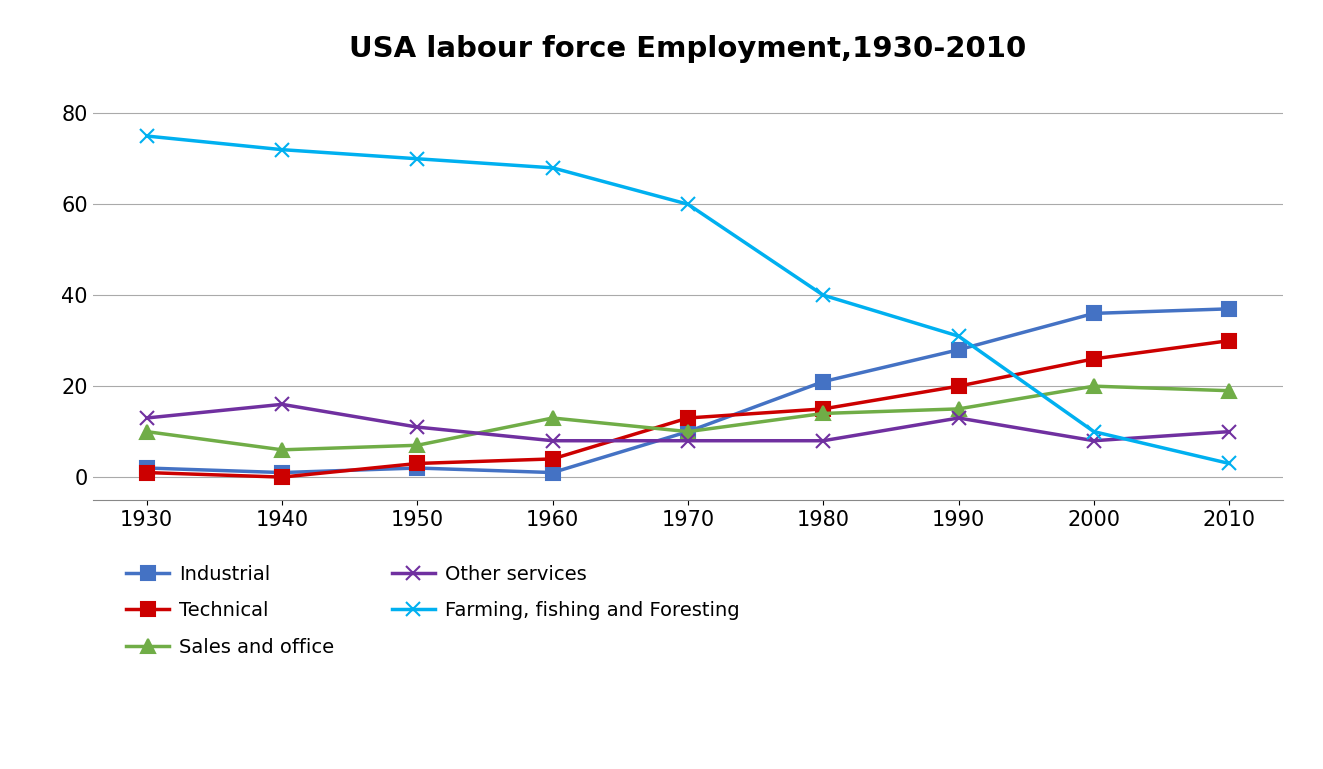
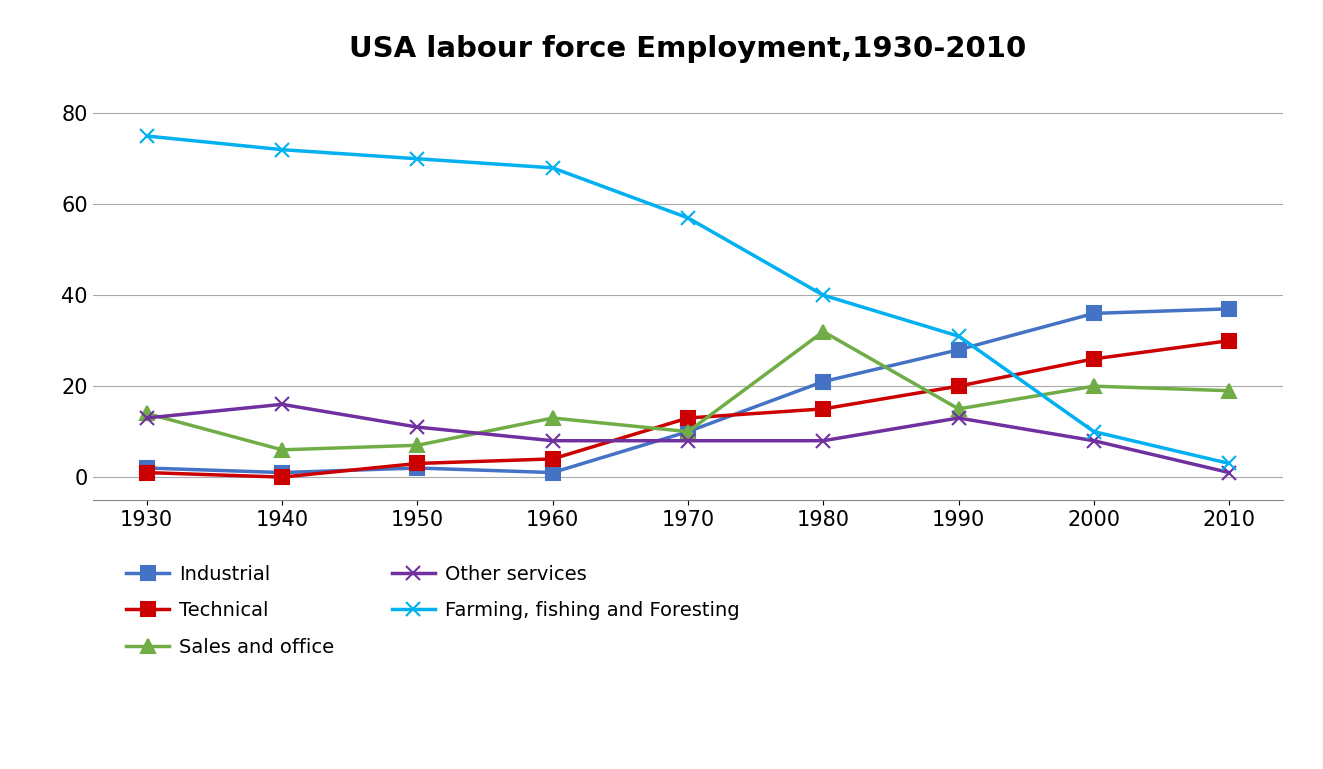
Sales and office/1930: 10 -> 14
Farming, fishing and Foresting/1970: 60 -> 57
Sales and office/1980: 14 -> 32
Other services/2010: 10 -> 1
